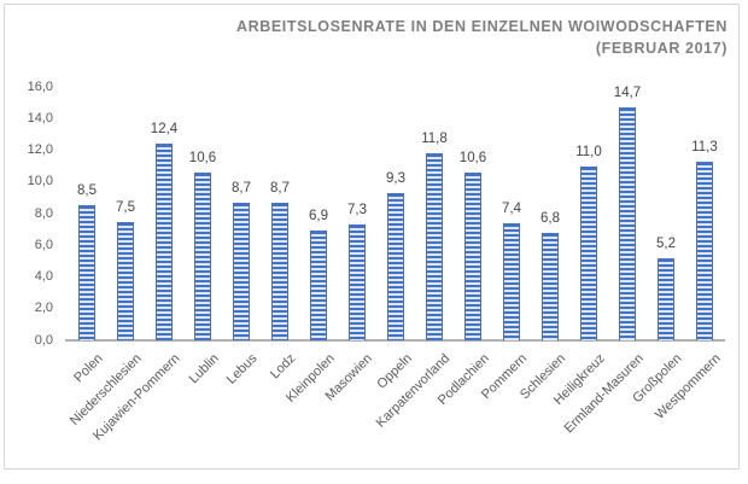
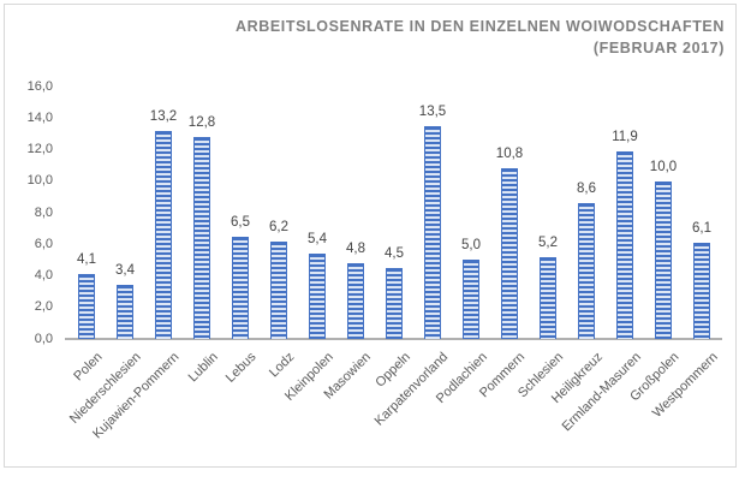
Polen: 8,5 -> 4,1
Niederschlesien: 7,5 -> 3,4
Kujawien-Pommern: 12,4 -> 13,2
Lublin: 10,6 -> 12,8
Lebus: 8,7 -> 6,5
Lodz: 8,7 -> 6,2
Kleinpolen: 6,9 -> 5,4
Masowien: 7,3 -> 4,8
Oppeln: 9,3 -> 4,5
Karpatenvorland: 11,8 -> 13,5
Podlachien: 10,6 -> 5,0
Pommern: 7,4 -> 10,8
Schlesien: 6,8 -> 5,2
Heiligkreuz: 11,0 -> 8,6
Ermland-Masuren: 14,7 -> 11,9
Großpolen: 5,2 -> 10,0
Westpommern: 11,3 -> 6,1
